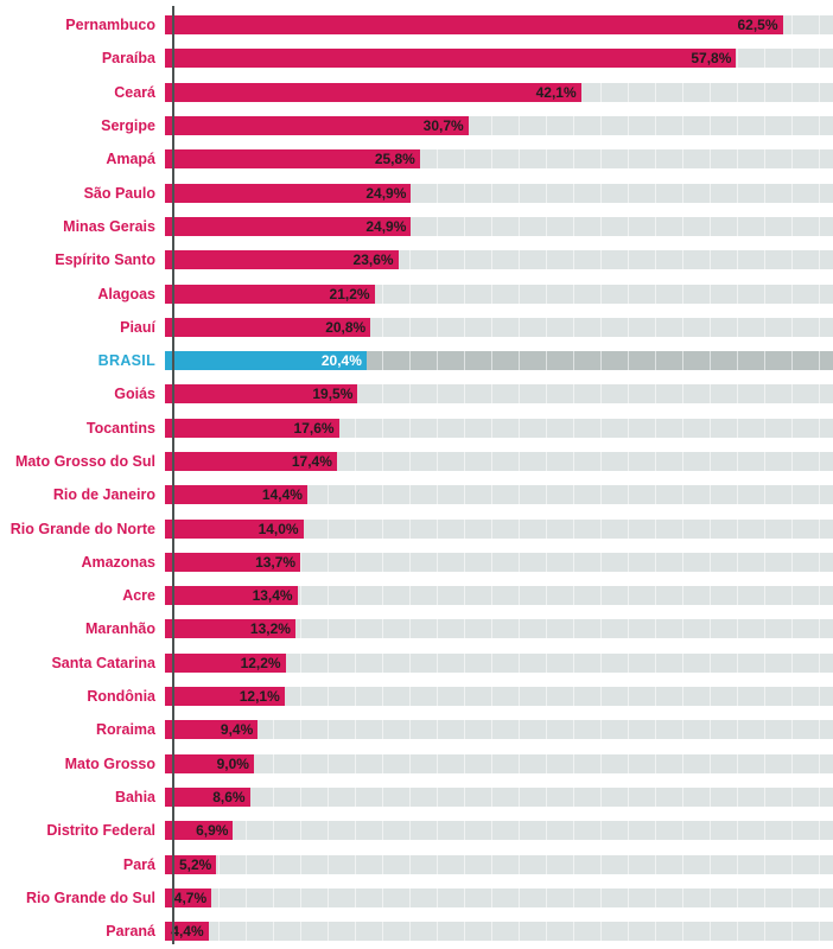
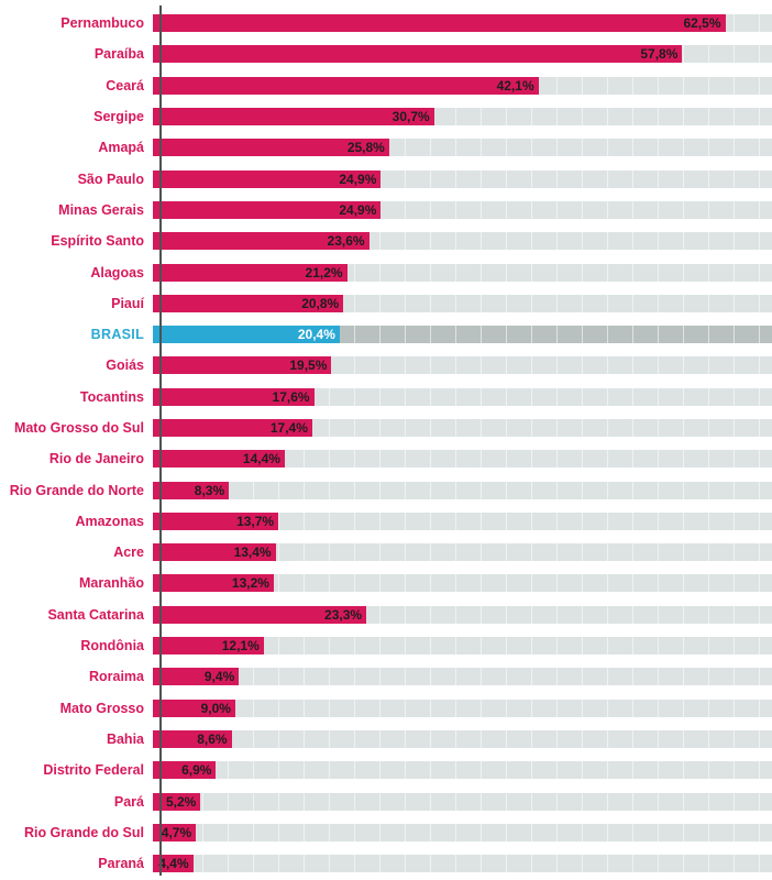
Rio Grande do Norte: 14,0% -> 8,3%
Santa Catarina: 12,2% -> 23,3%
